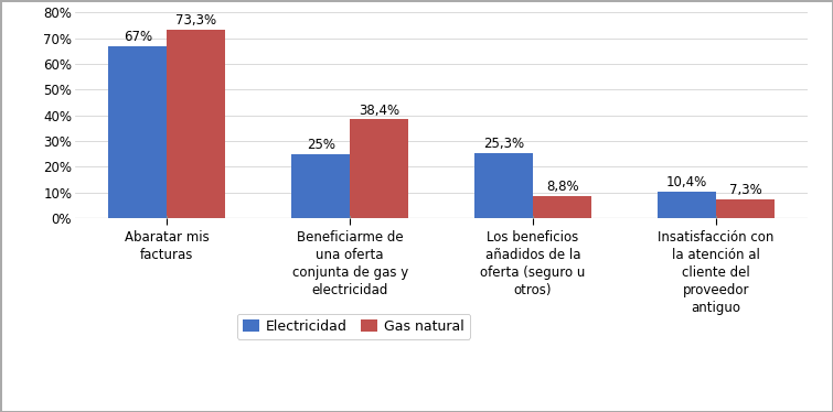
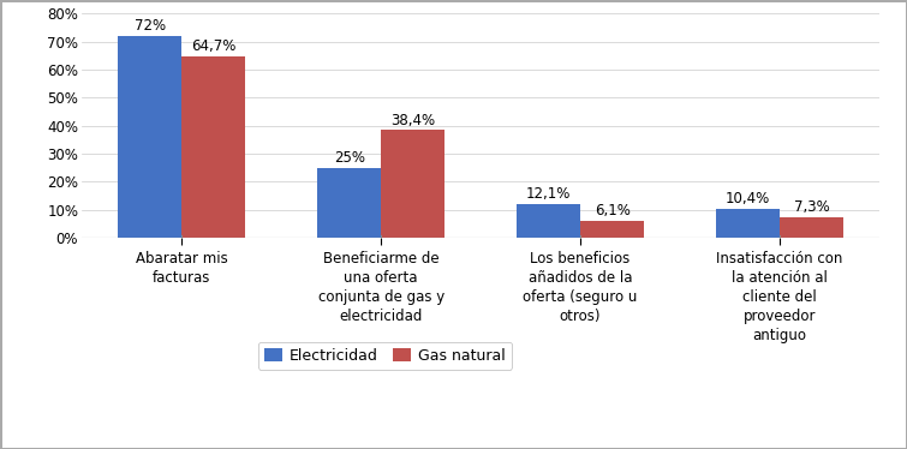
Electricidad/Abaratar mis facturas: 67% -> 72%
Gas natural/Abaratar mis facturas: 73,3% -> 64,7%
Electricidad/Los beneficios añadidos de la oferta (seguro u otros): 25,3% -> 12,1%
Gas natural/Los beneficios añadidos de la oferta (seguro u otros): 8,8% -> 6,1%
